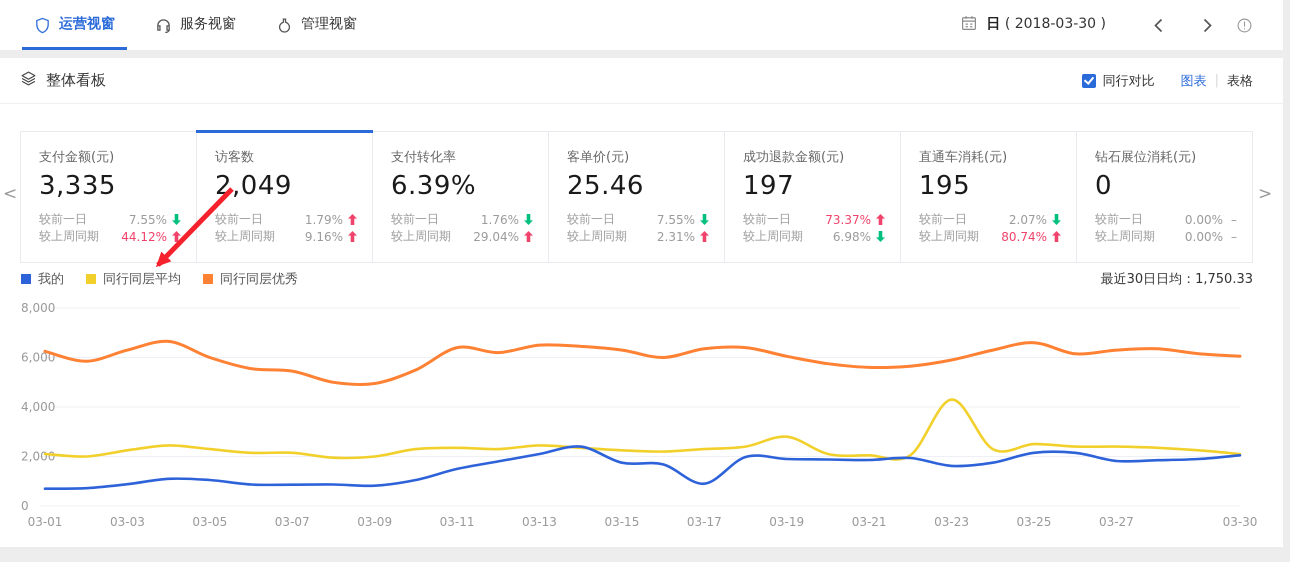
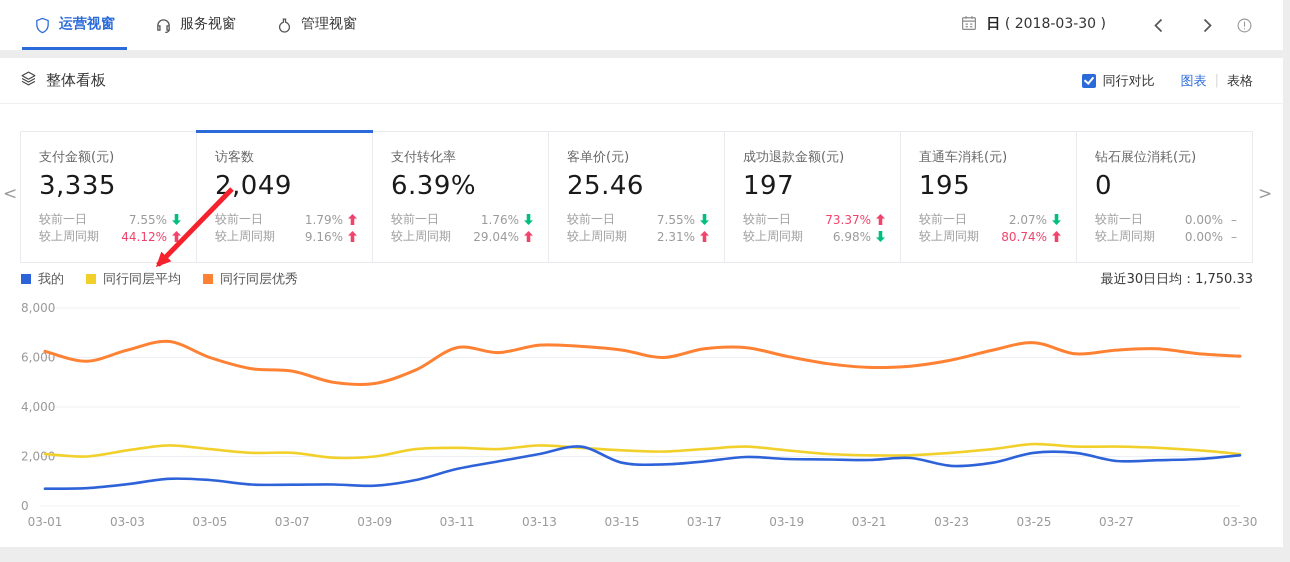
我的/03-17: 900 -> 1800
同行同层平均/03-19: 2800 -> 2200
同行同层平均/03-23: 4300 -> 2200
